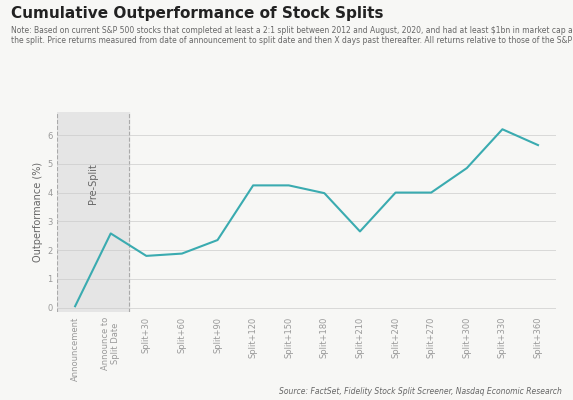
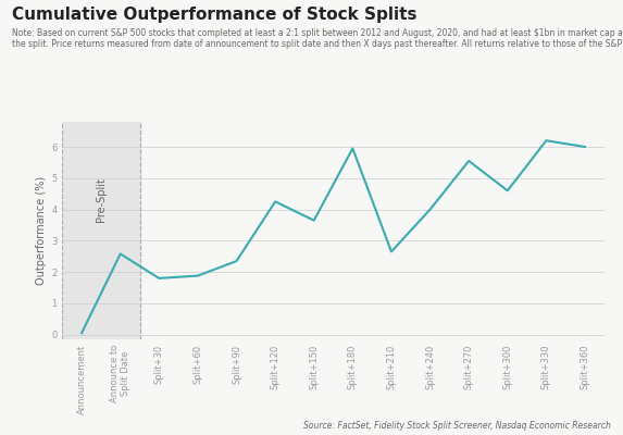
Split+150: 4.25 -> 3.65
Split+180: 3.98 -> 5.95
Split+270: 4.00 -> 5.55
Split+300: 4.85 -> 4.60
Split+360: 5.65 -> 6.00
